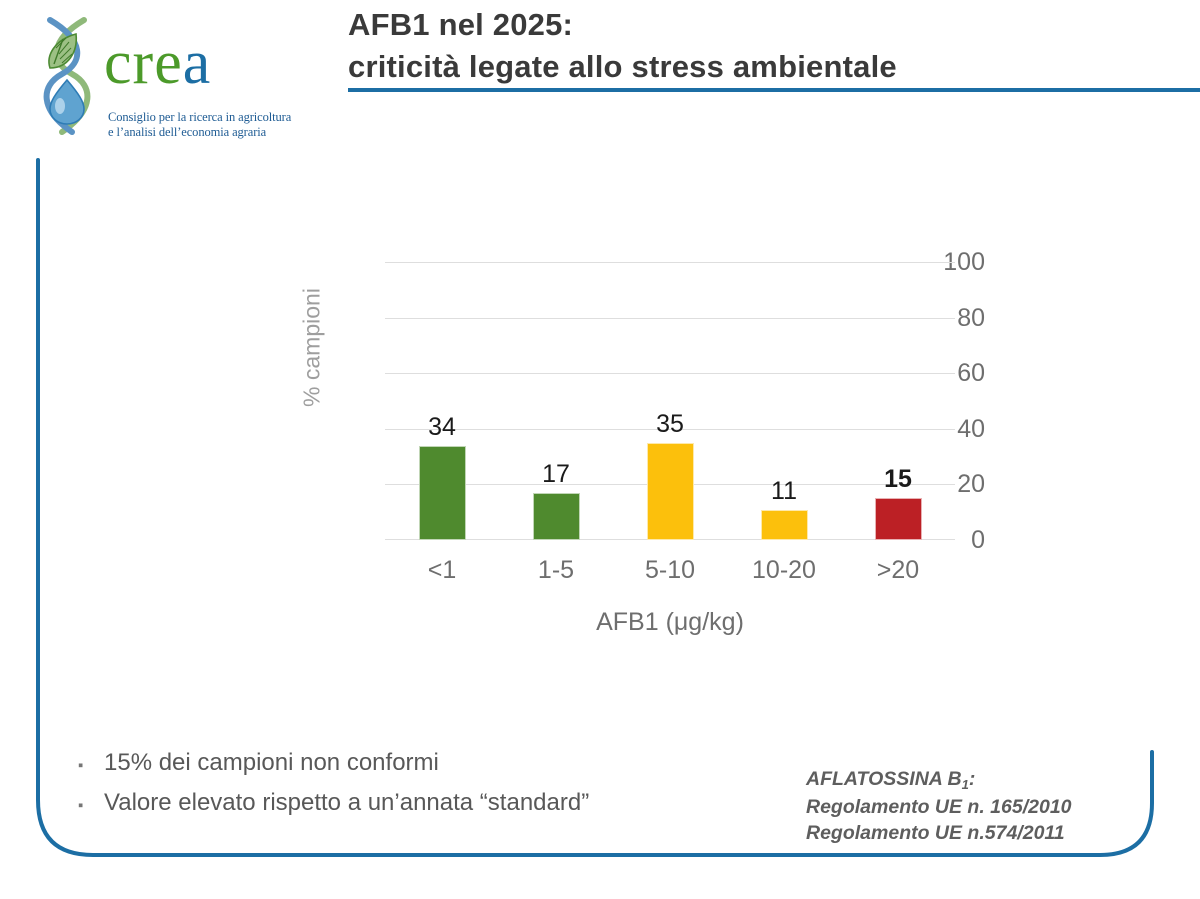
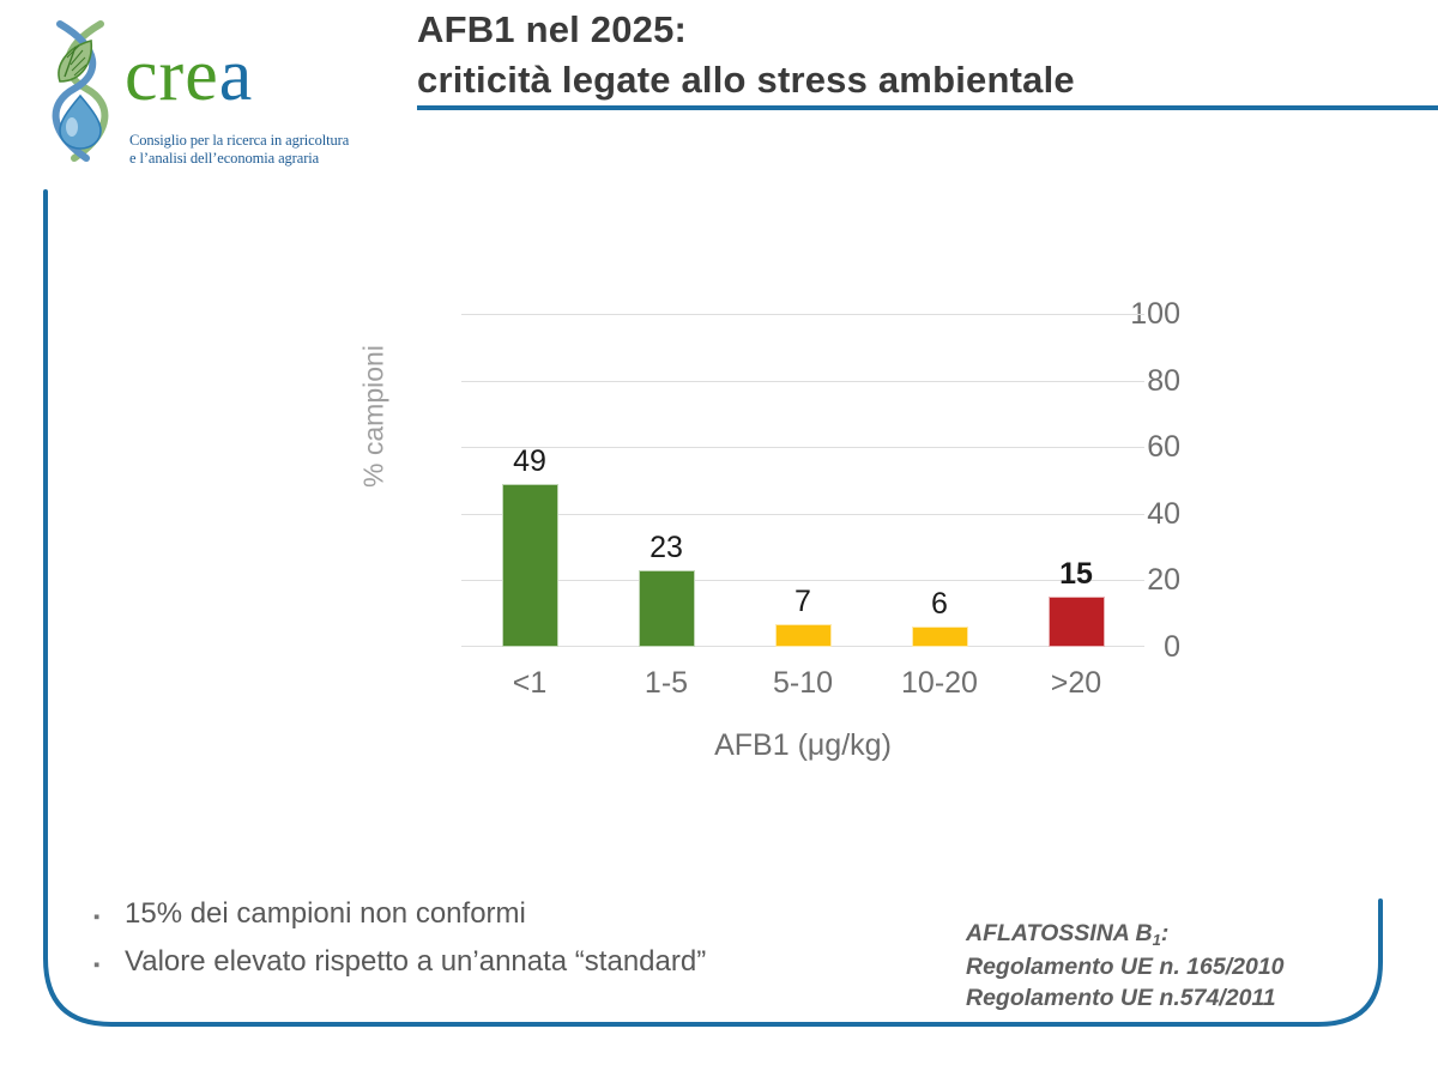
<1: 34 -> 49
1-5: 17 -> 23
5-10: 35 -> 7
10-20: 11 -> 6
